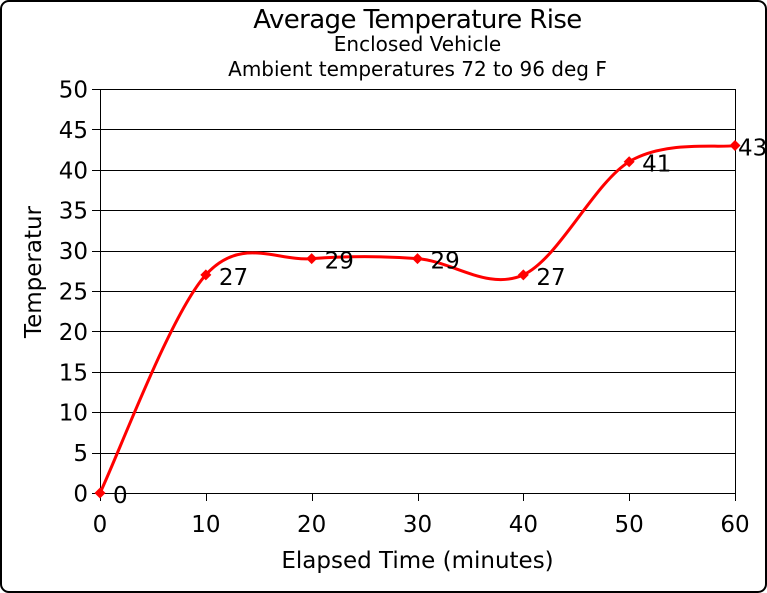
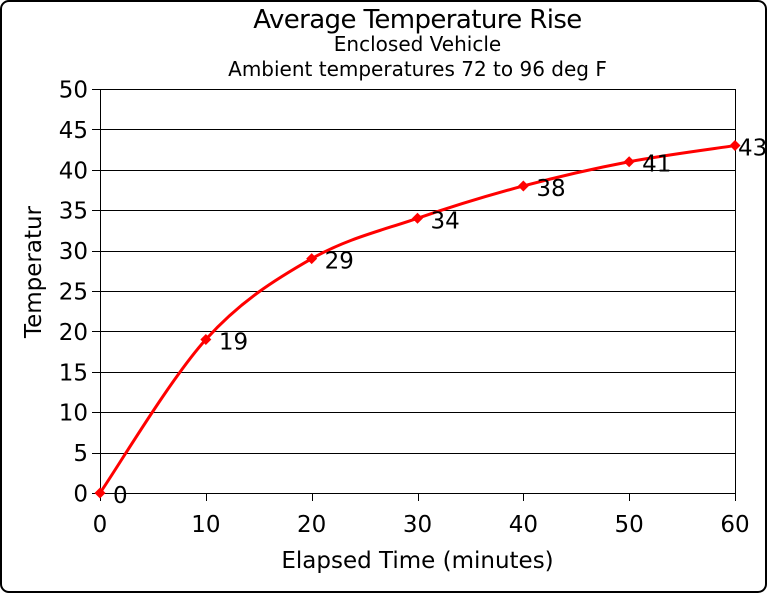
10: 27 -> 19
30: 29 -> 34
40: 27 -> 38
